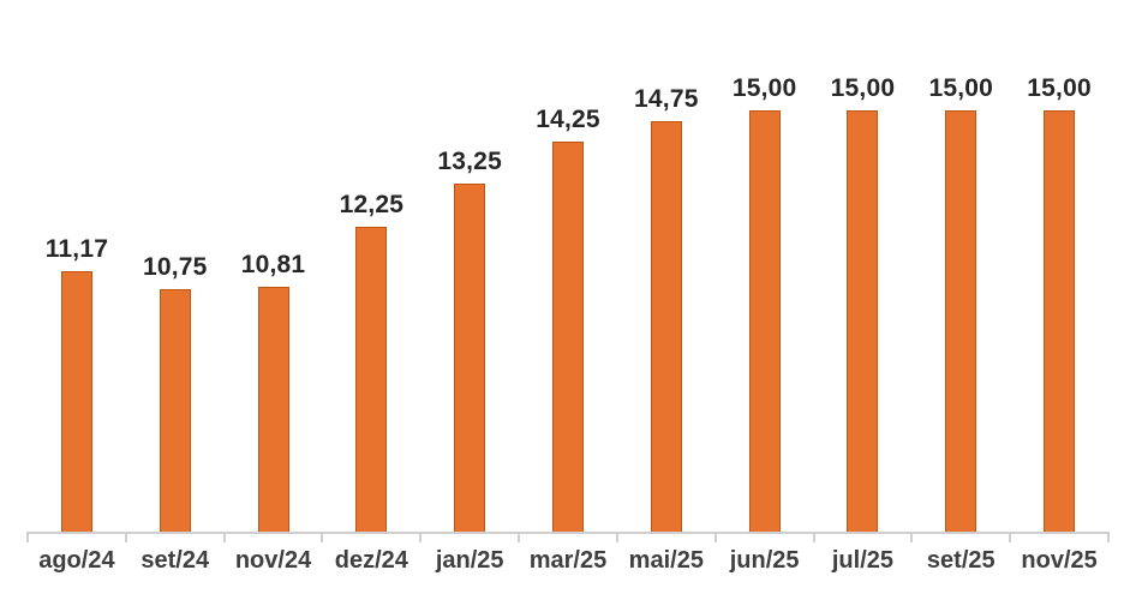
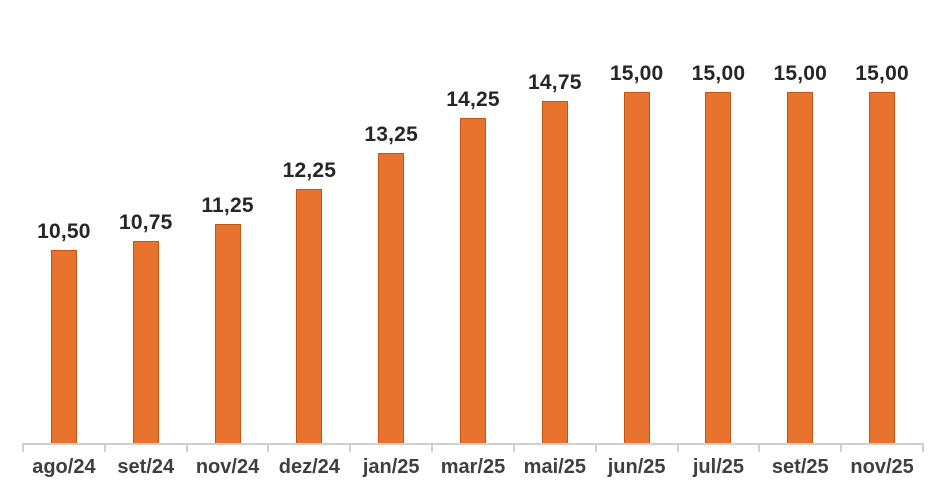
ago/24: 11,17 -> 10,50
nov/24: 10,81 -> 11,25
